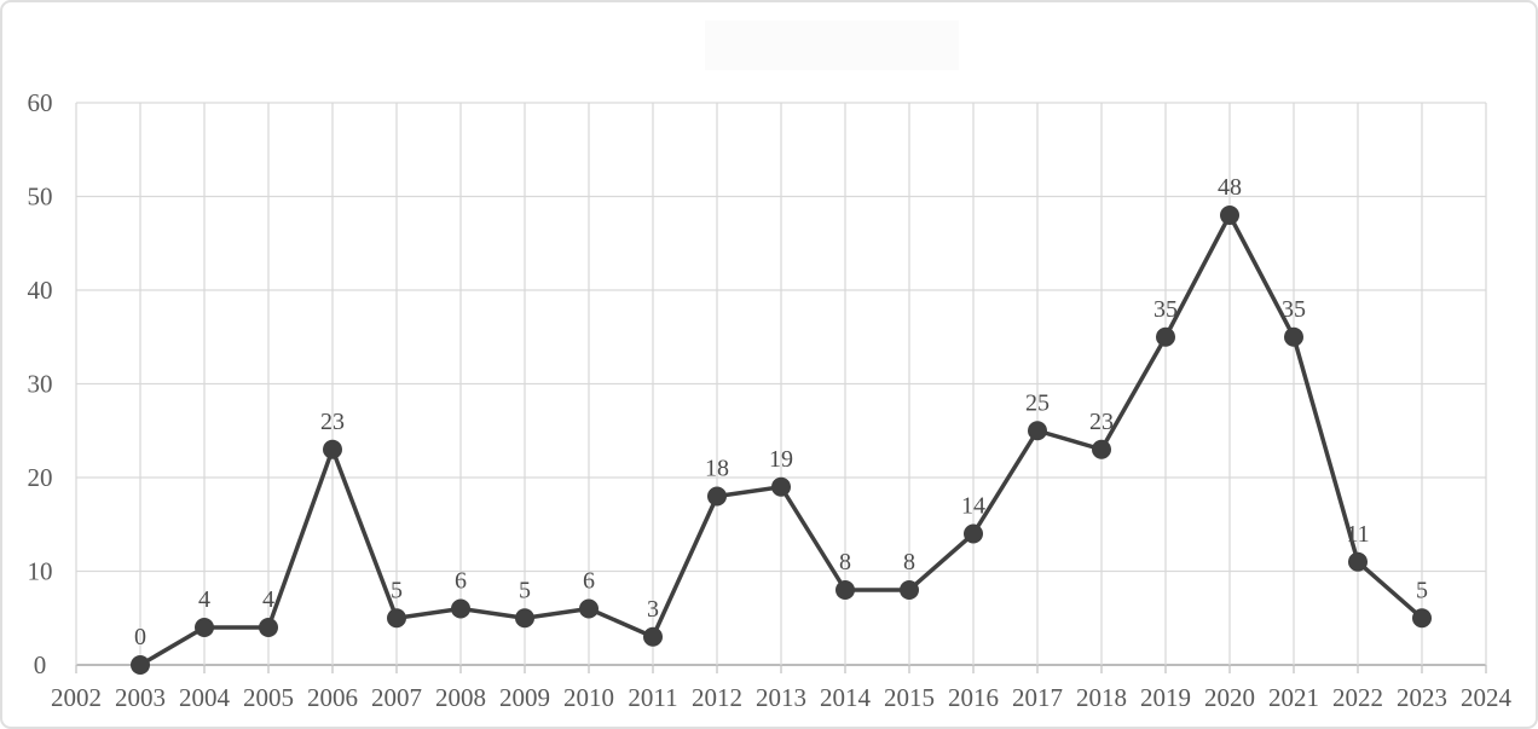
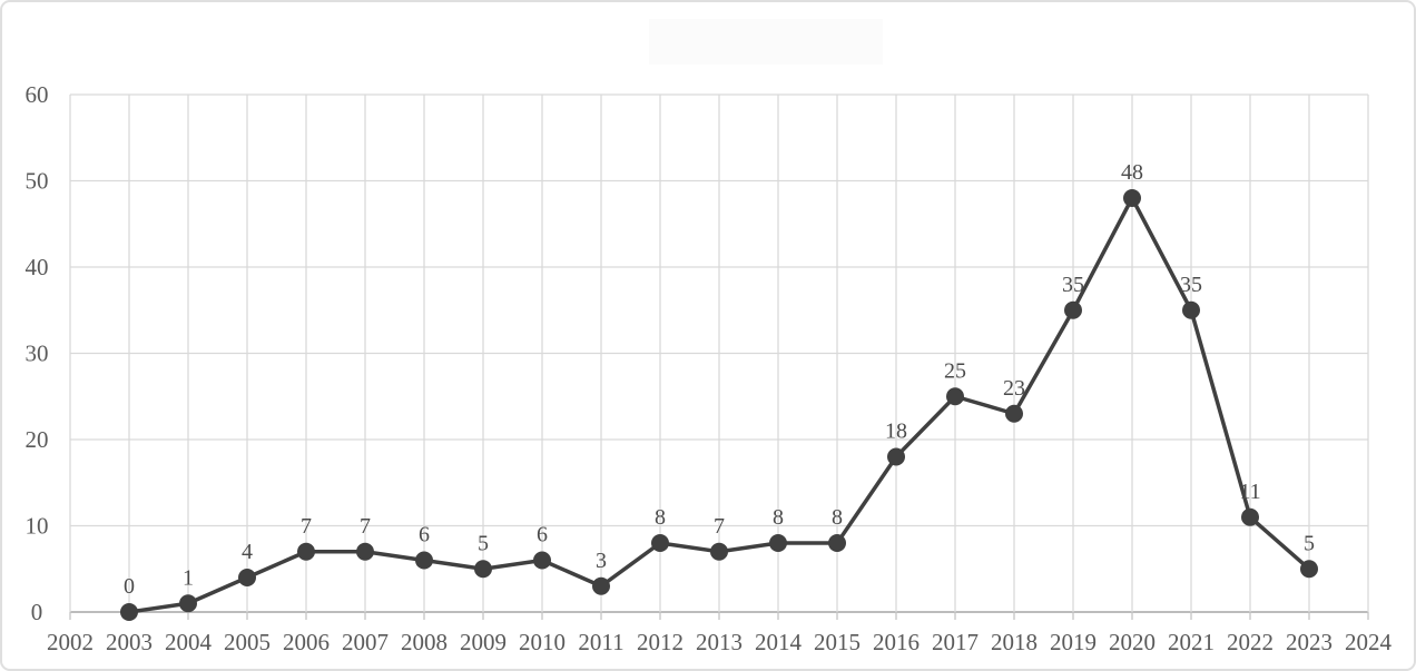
2004: 4 -> 1
2006: 23 -> 7
2007: 5 -> 7
2012: 18 -> 8
2013: 19 -> 7
2016: 14 -> 18
